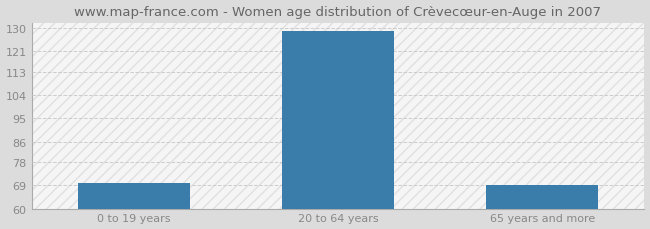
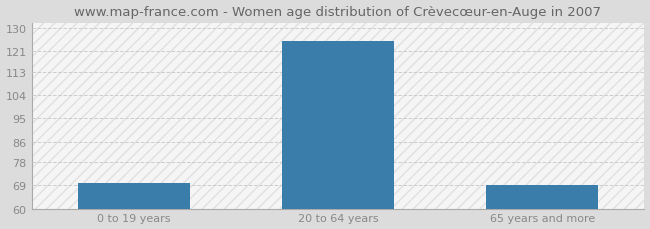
20 to 64 years: 129 -> 125
